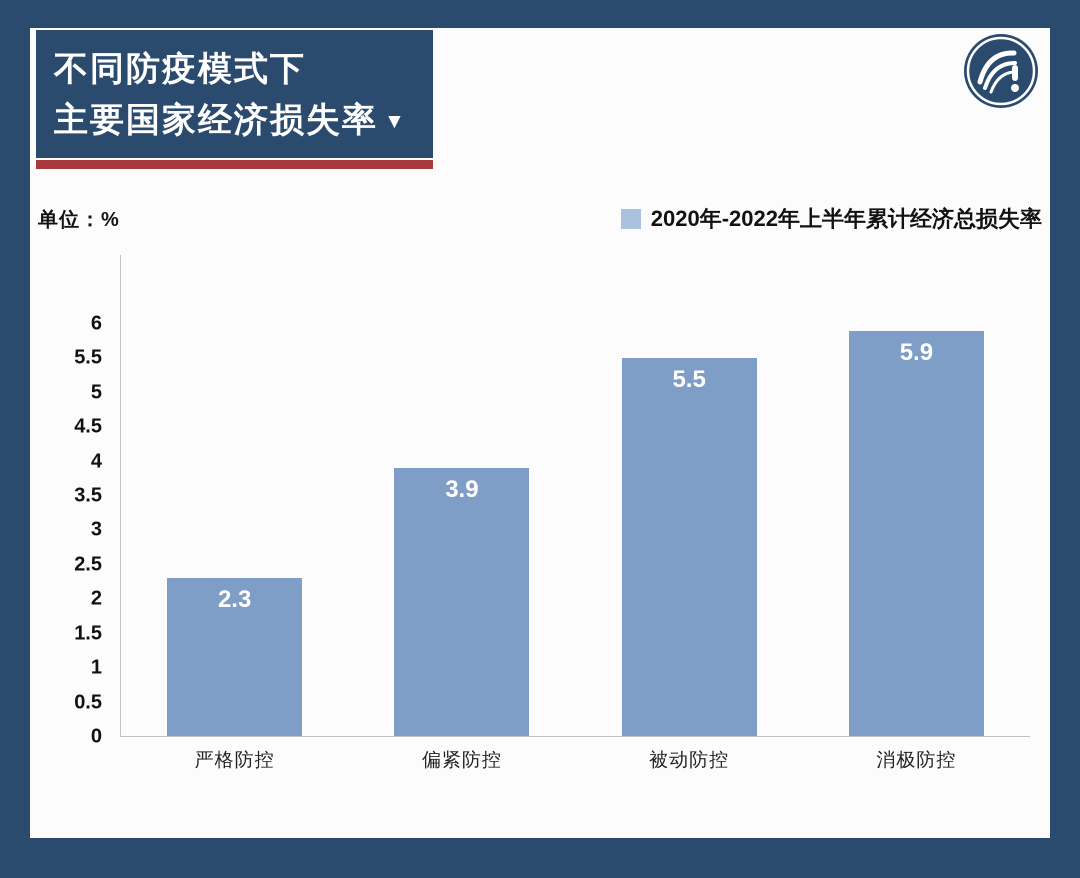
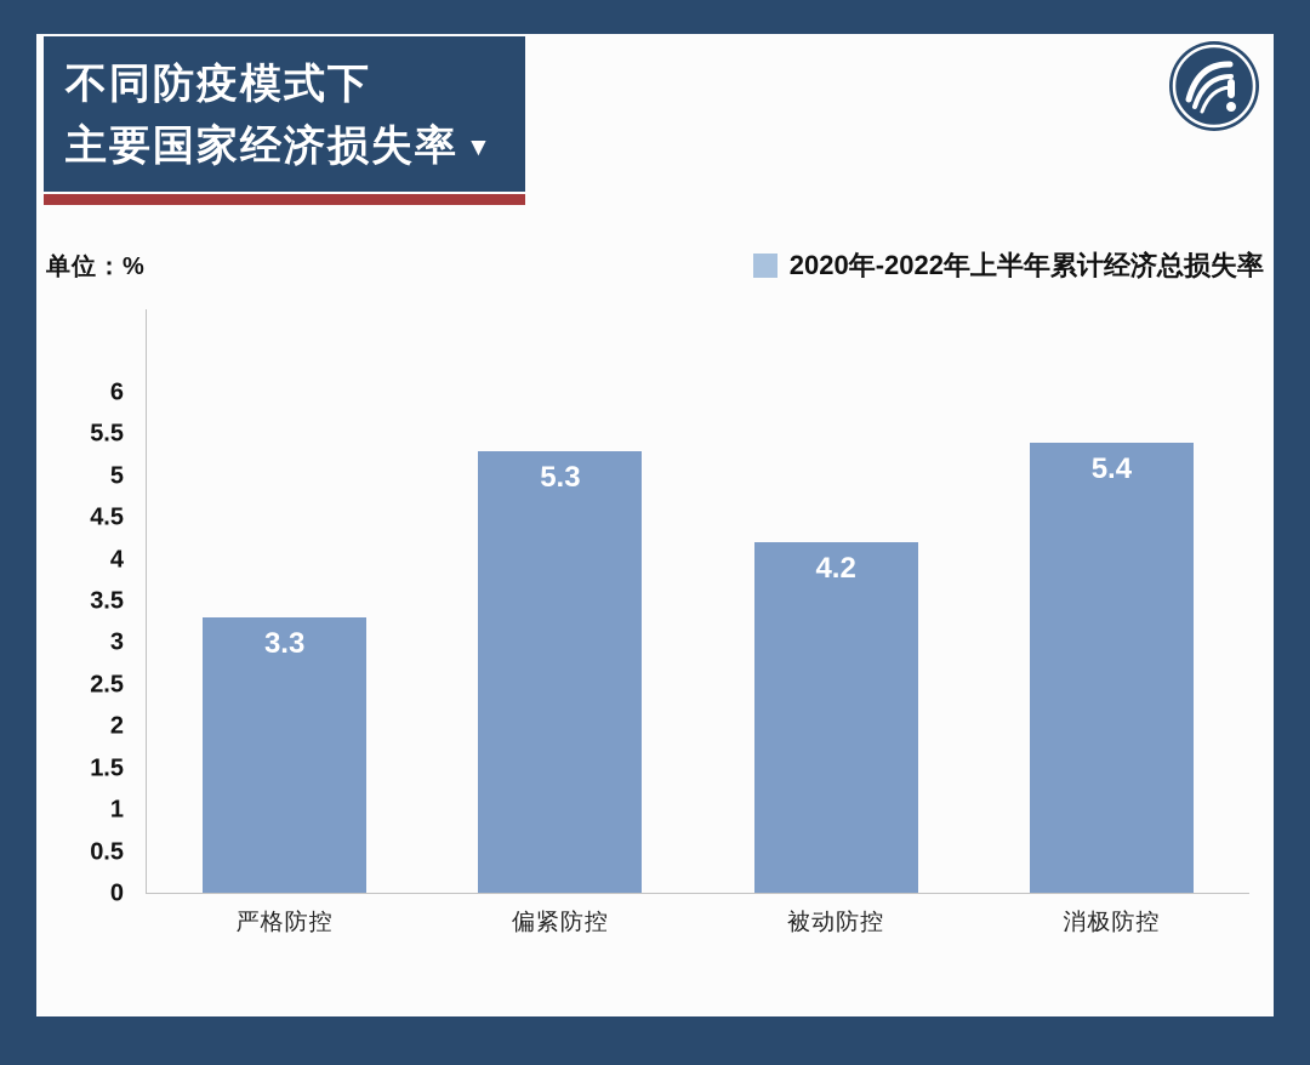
严格防控: 2.3 -> 3.3
偏紧防控: 3.9 -> 5.3
被动防控: 5.5 -> 4.2
消极防控: 5.9 -> 5.4
